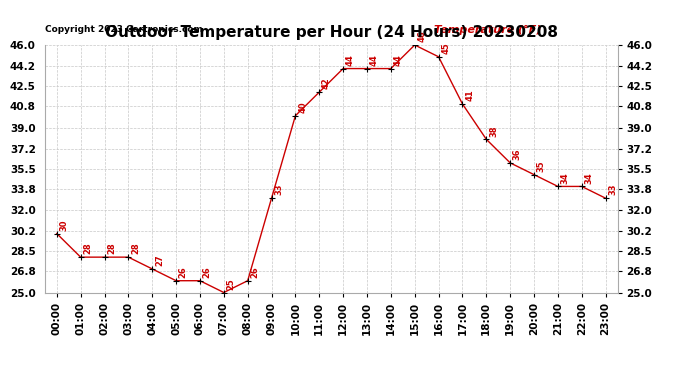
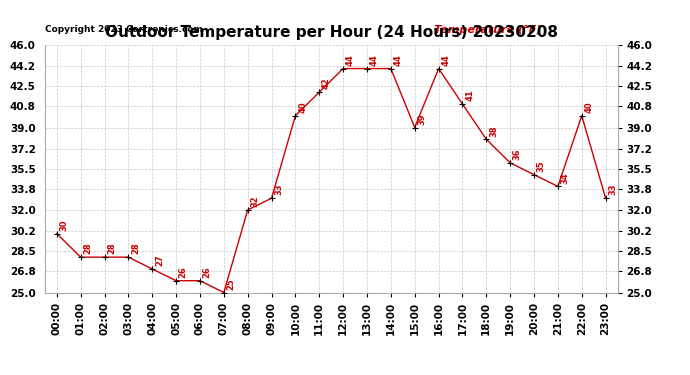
08:00: 26 -> 32
15:00: 46 -> 39
16:00: 45 -> 44
22:00: 34 -> 40
